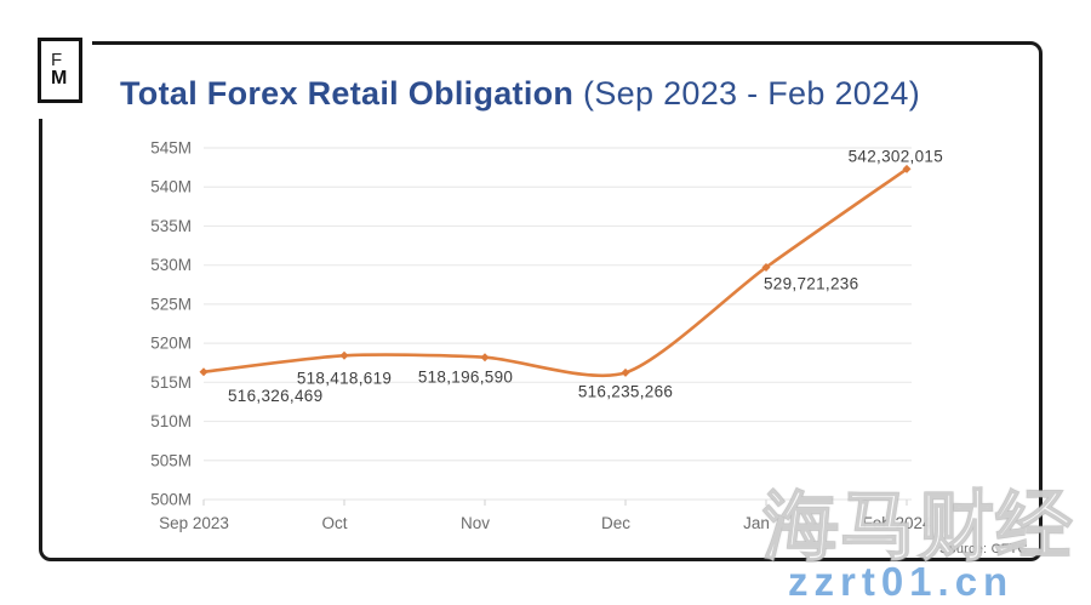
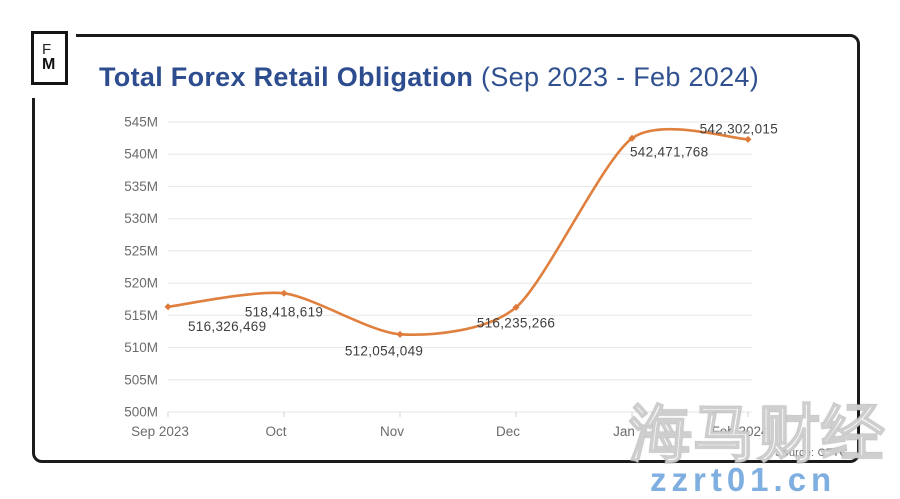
Nov: 518,196,590 -> 512,054,049
Jan: 529,721,236 -> 542,471,768
